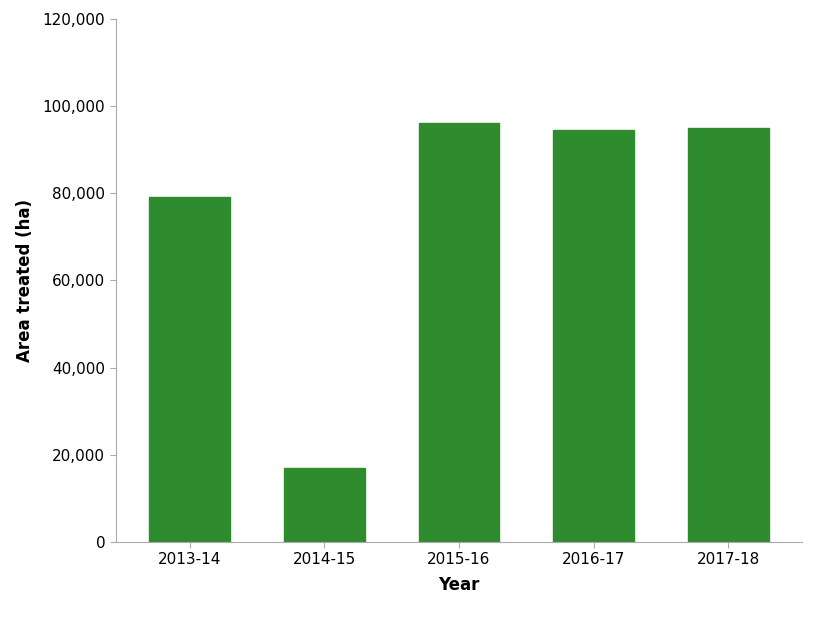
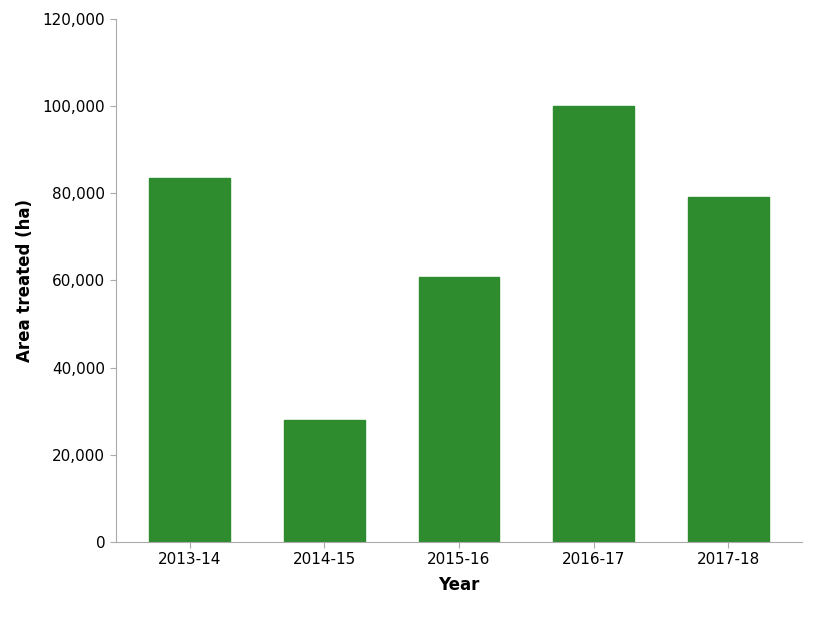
2013-14: 79,000 -> 83,500
2014-15: 17,000 -> 28,000
2015-16: 96,000 -> 60,700
2016-17: 94,500 -> 100,000
2017-18: 95,000 -> 79,000
